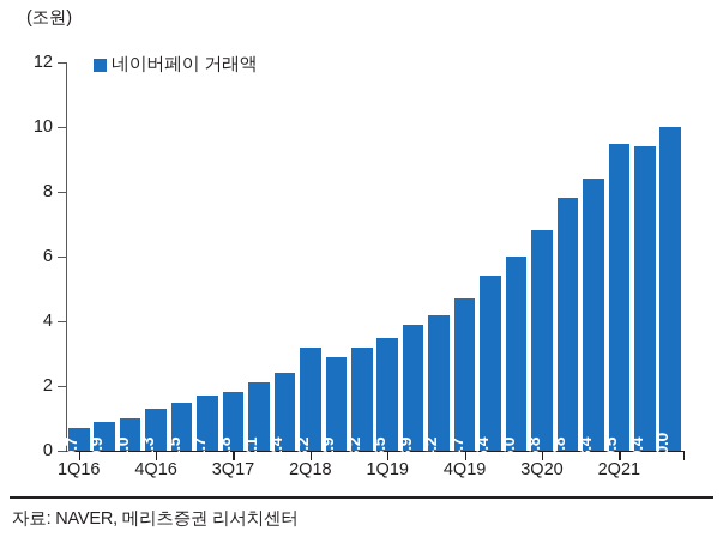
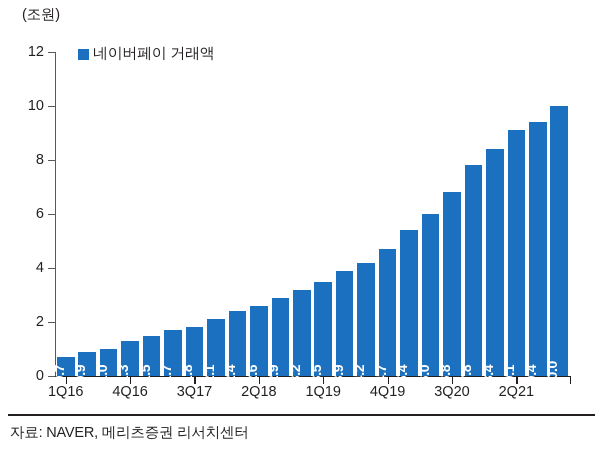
2Q18: 3.2 -> 2.6
2Q21: 9.5 -> 9.1
